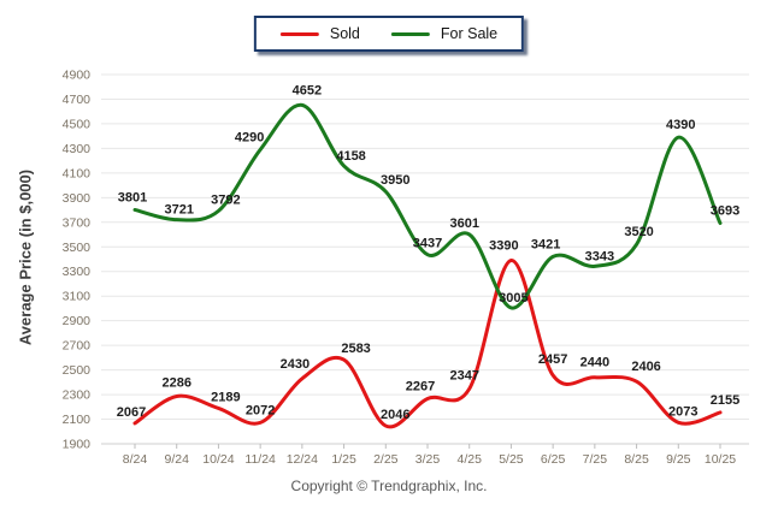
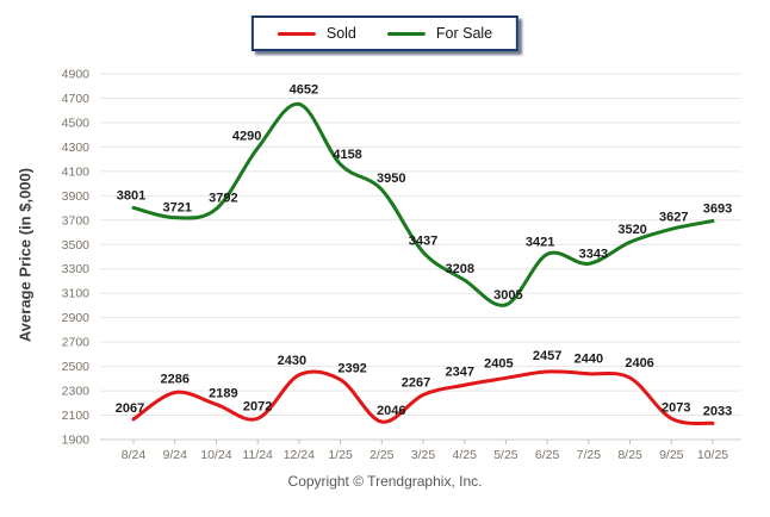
Sold/1/25: 2583 -> 2392
For Sale/4/25: 3601 -> 3208
Sold/5/25: 3390 -> 2405
For Sale/9/25: 4390 -> 3627
Sold/10/25: 2155 -> 2033
